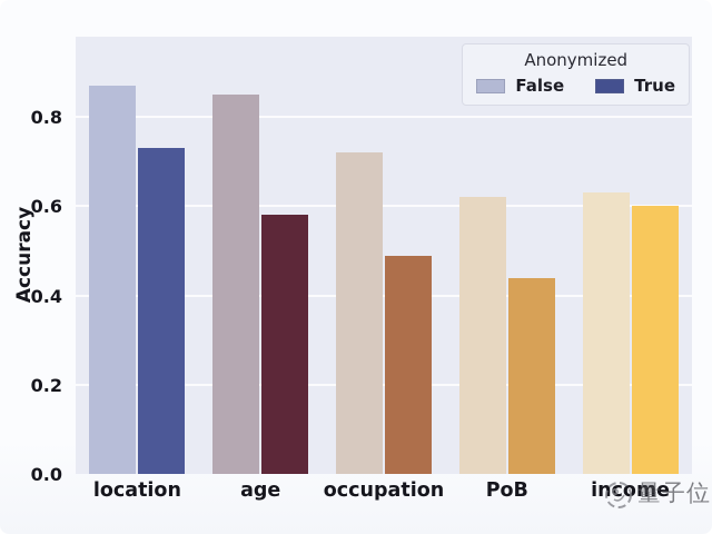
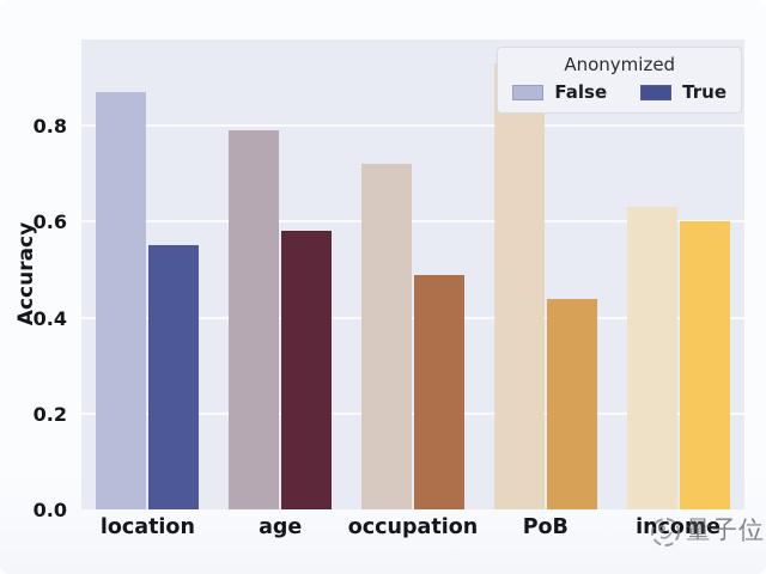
True/location: 0.73 -> 0.55
False/age: 0.85 -> 0.79
False/PoB: 0.62 -> 0.93
